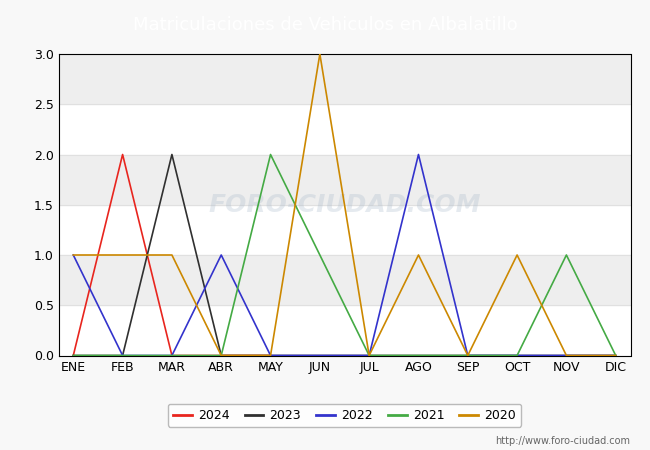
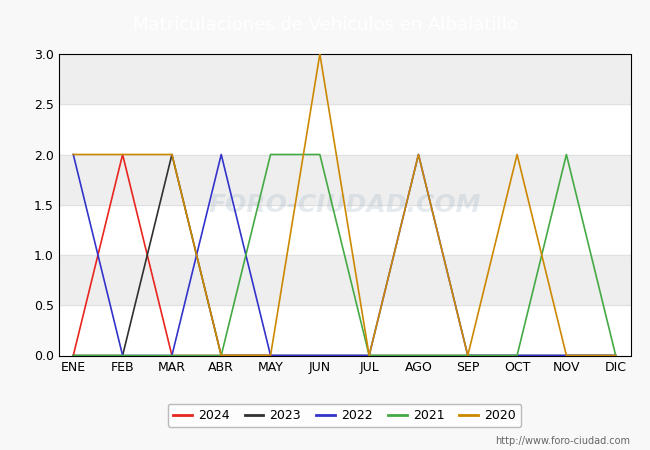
2022/ENE: 1 -> 2
2020/ENE: 1 -> 2
2020/FEB: 1 -> 2
2020/MAR: 1 -> 2
2022/ABR: 1 -> 2
2021/JUN: 1 -> 2
2020/AGO: 1 -> 2
2020/OCT: 1 -> 2
2021/NOV: 1 -> 2
